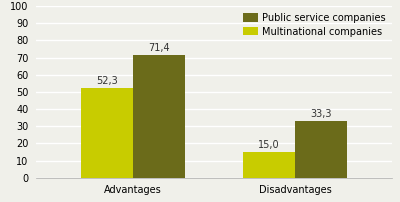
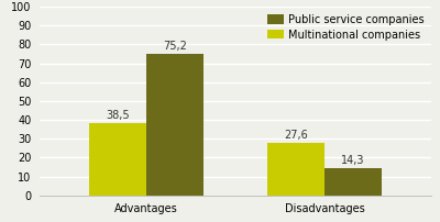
Multinational companies/Advantages: 52,3 -> 38,5
Public service companies/Advantages: 71,4 -> 75,2
Multinational companies/Disadvantages: 15,0 -> 27,6
Public service companies/Disadvantages: 33,3 -> 14,3
